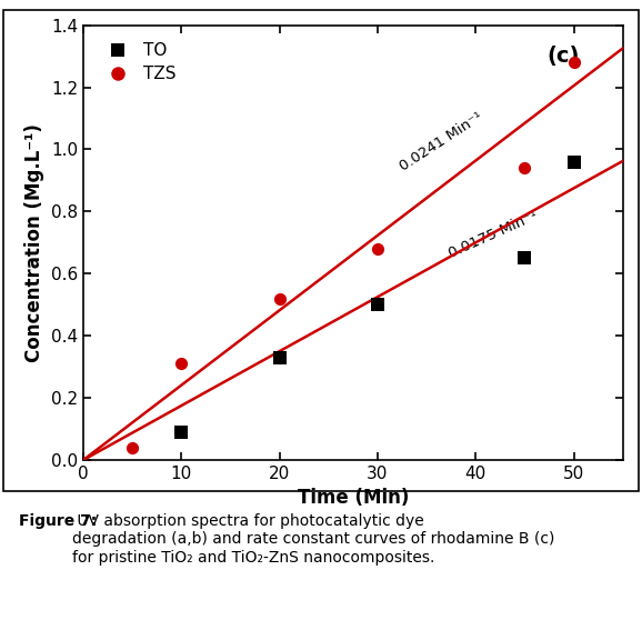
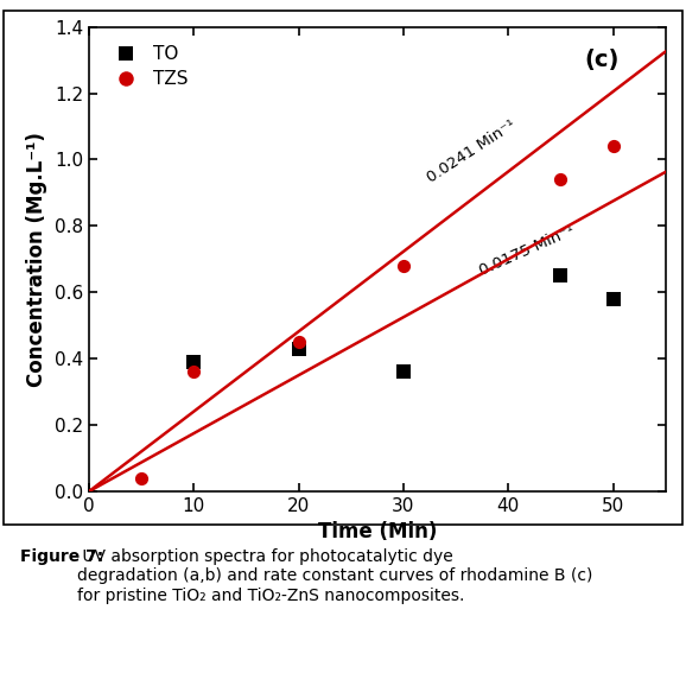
TO/10: 0.09 -> 0.39
TZS/10: 0.31 -> 0.36
TO/20: 0.33 -> 0.43
TZS/20: 0.52 -> 0.45
TO/30: 0.50 -> 0.36
TO/50: 0.96 -> 0.58
TZS/50: 1.28 -> 1.04
